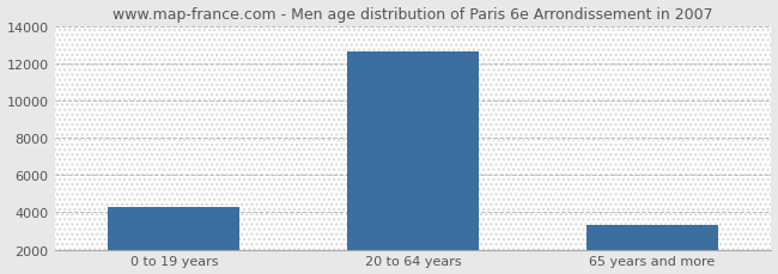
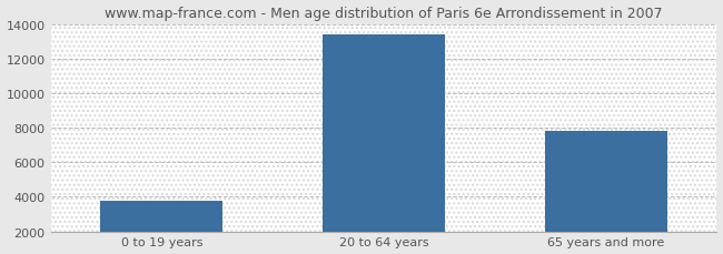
0 to 19 years: 4300 -> 3800
20 to 64 years: 12600 -> 13400
65 years and more: 3300 -> 7800
